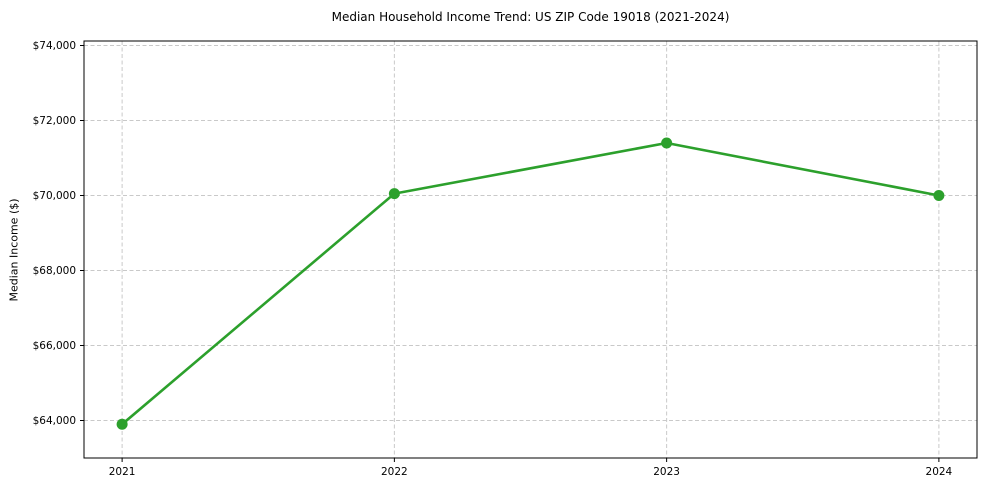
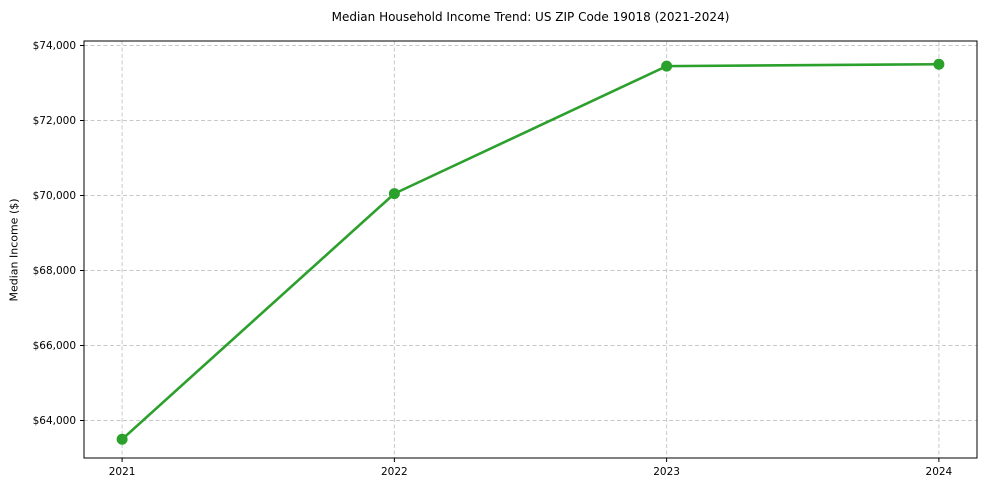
2021: $63900 -> $63500
2023: $71400 -> $73400
2024: $70000 -> $73500
